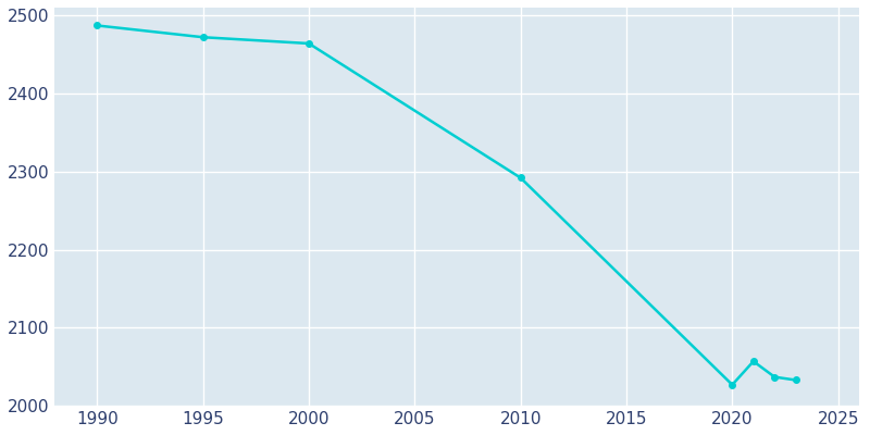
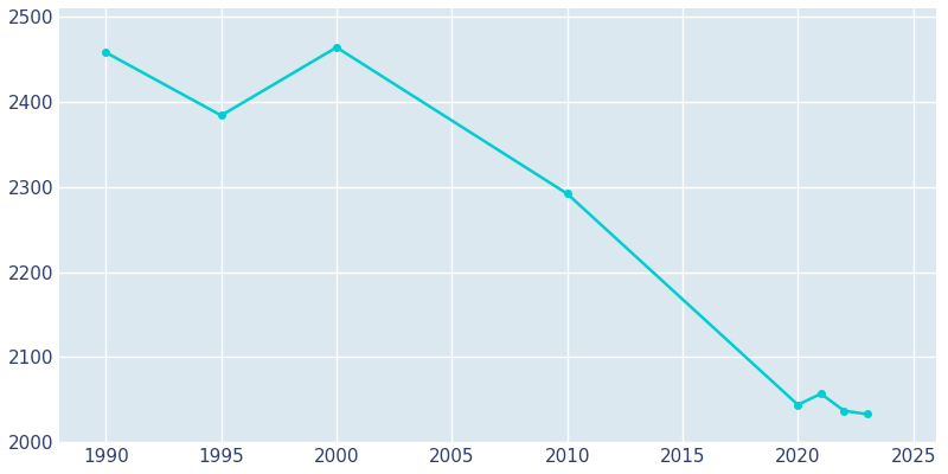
1990: 2487 -> 2458
1995: 2472 -> 2384
2020: 2027 -> 2044
